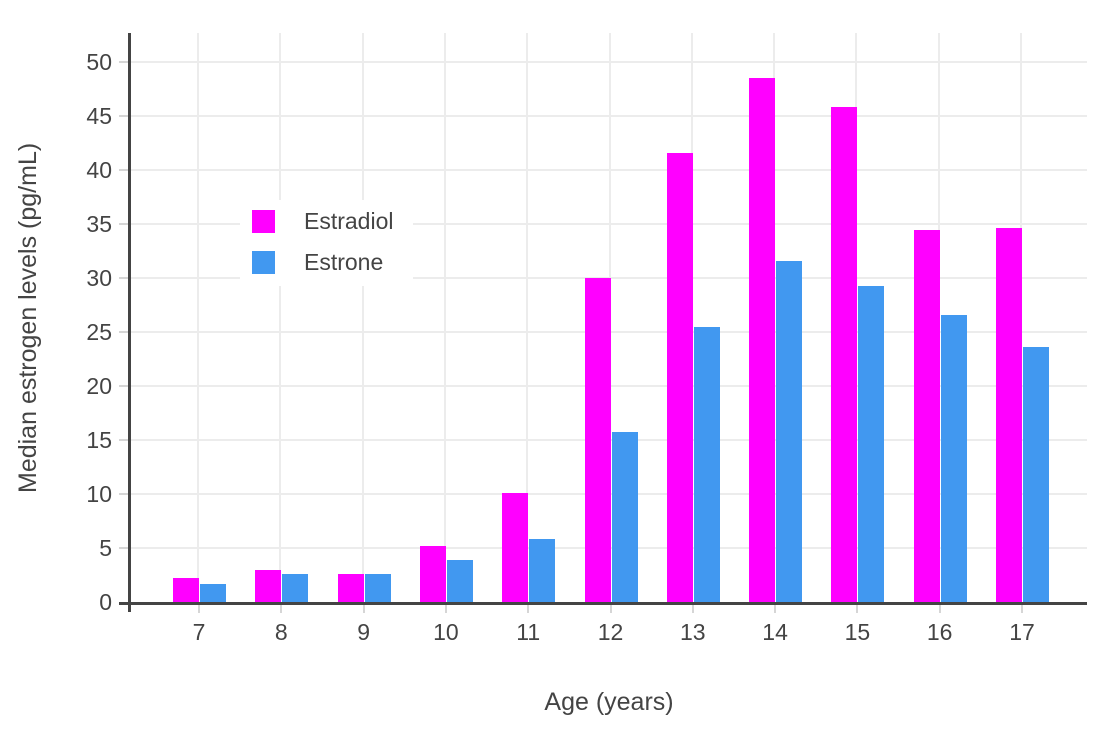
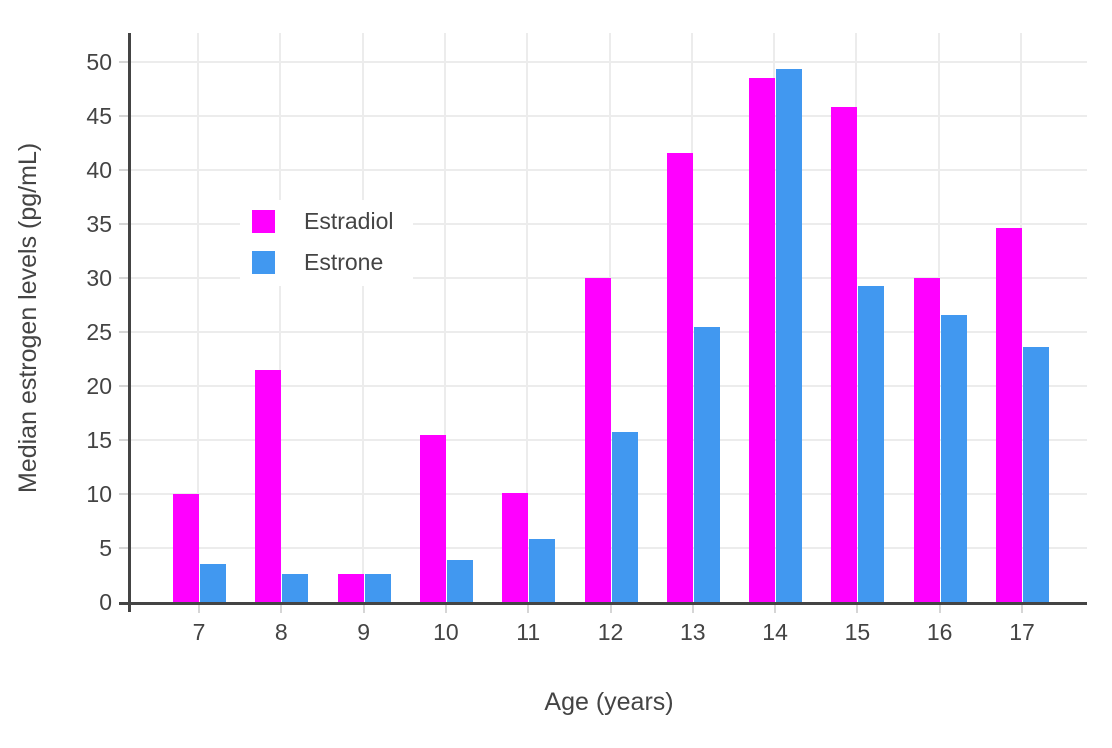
Estradiol/7: 2.2 -> 10.0
Estrone/7: 1.7 -> 3.5
Estradiol/8: 3.0 -> 21.5
Estradiol/10: 5.2 -> 15.5
Estrone/14: 31.6 -> 49.4
Estradiol/16: 34.5 -> 30.0
